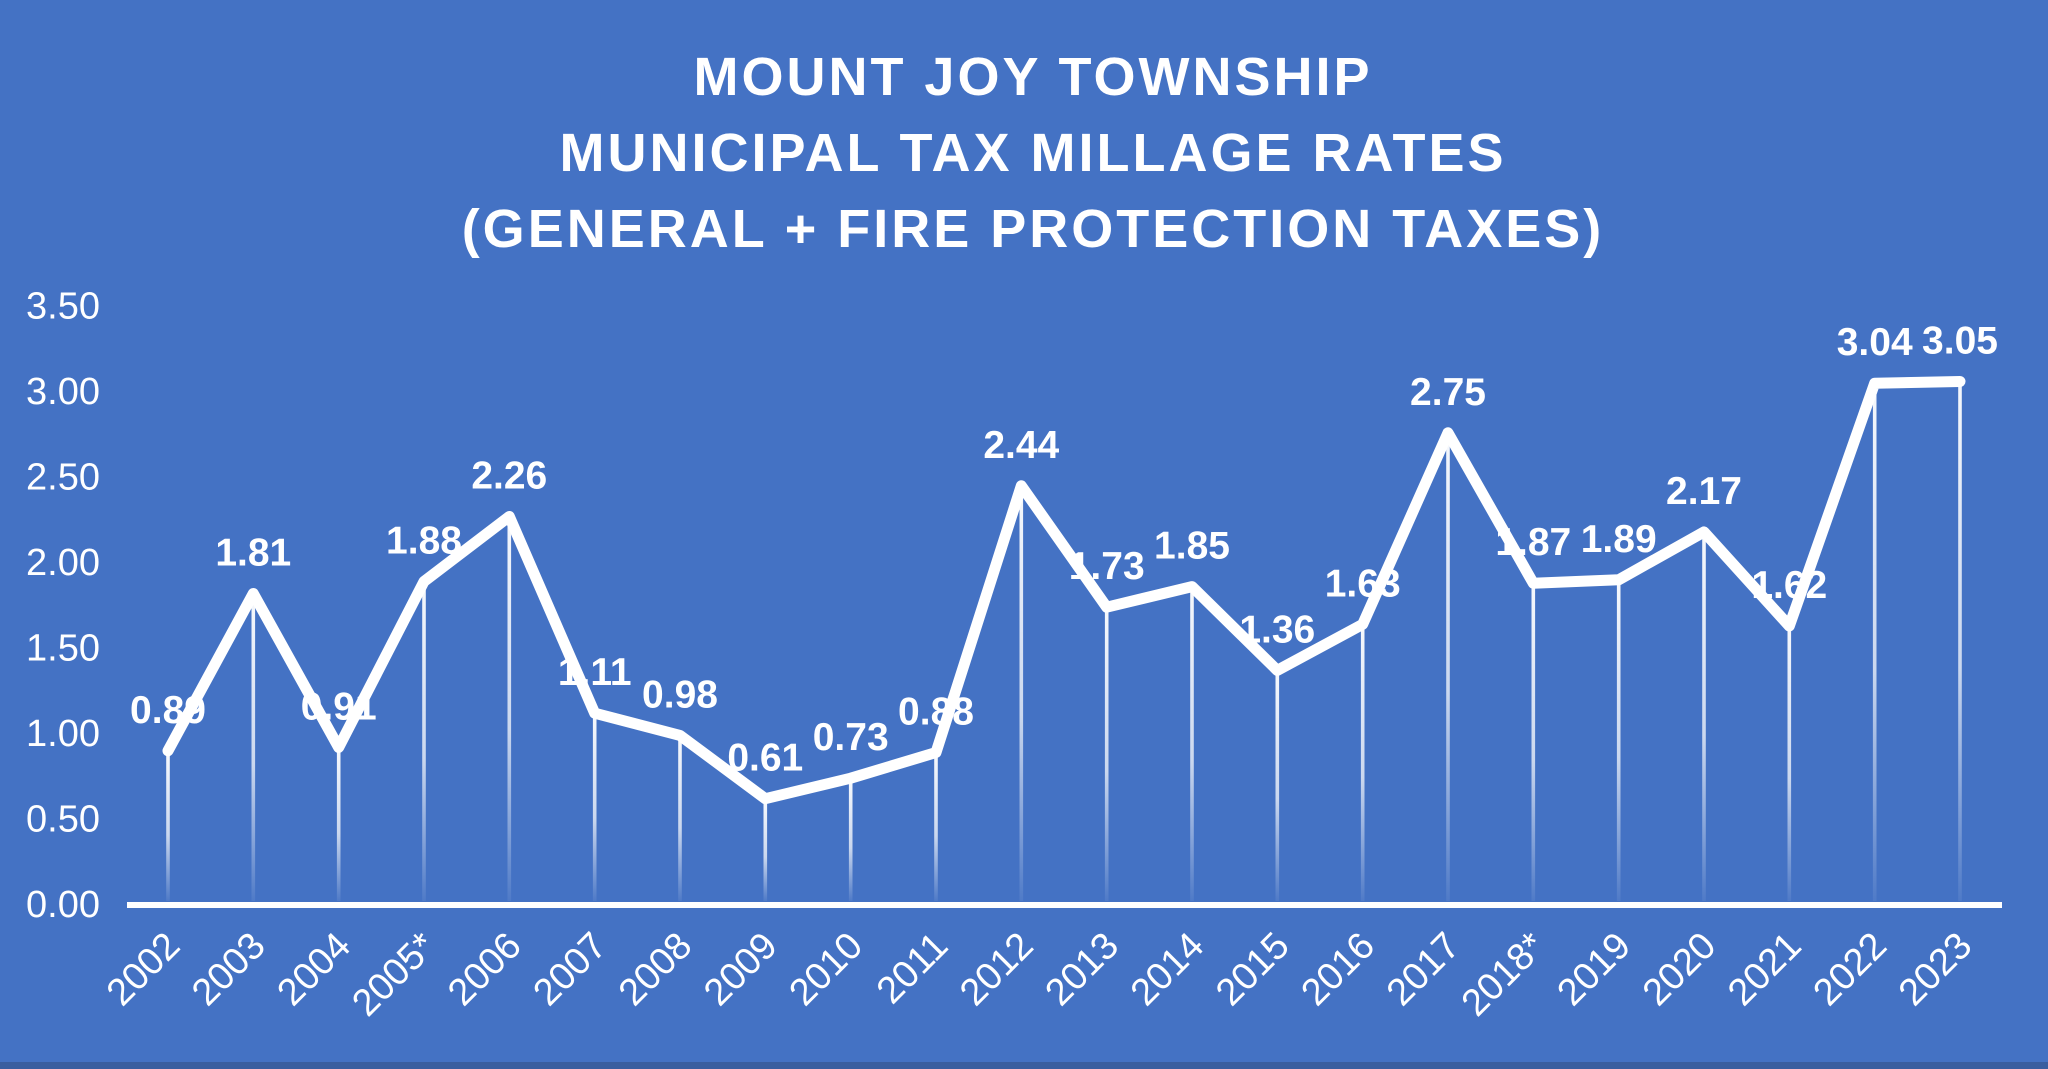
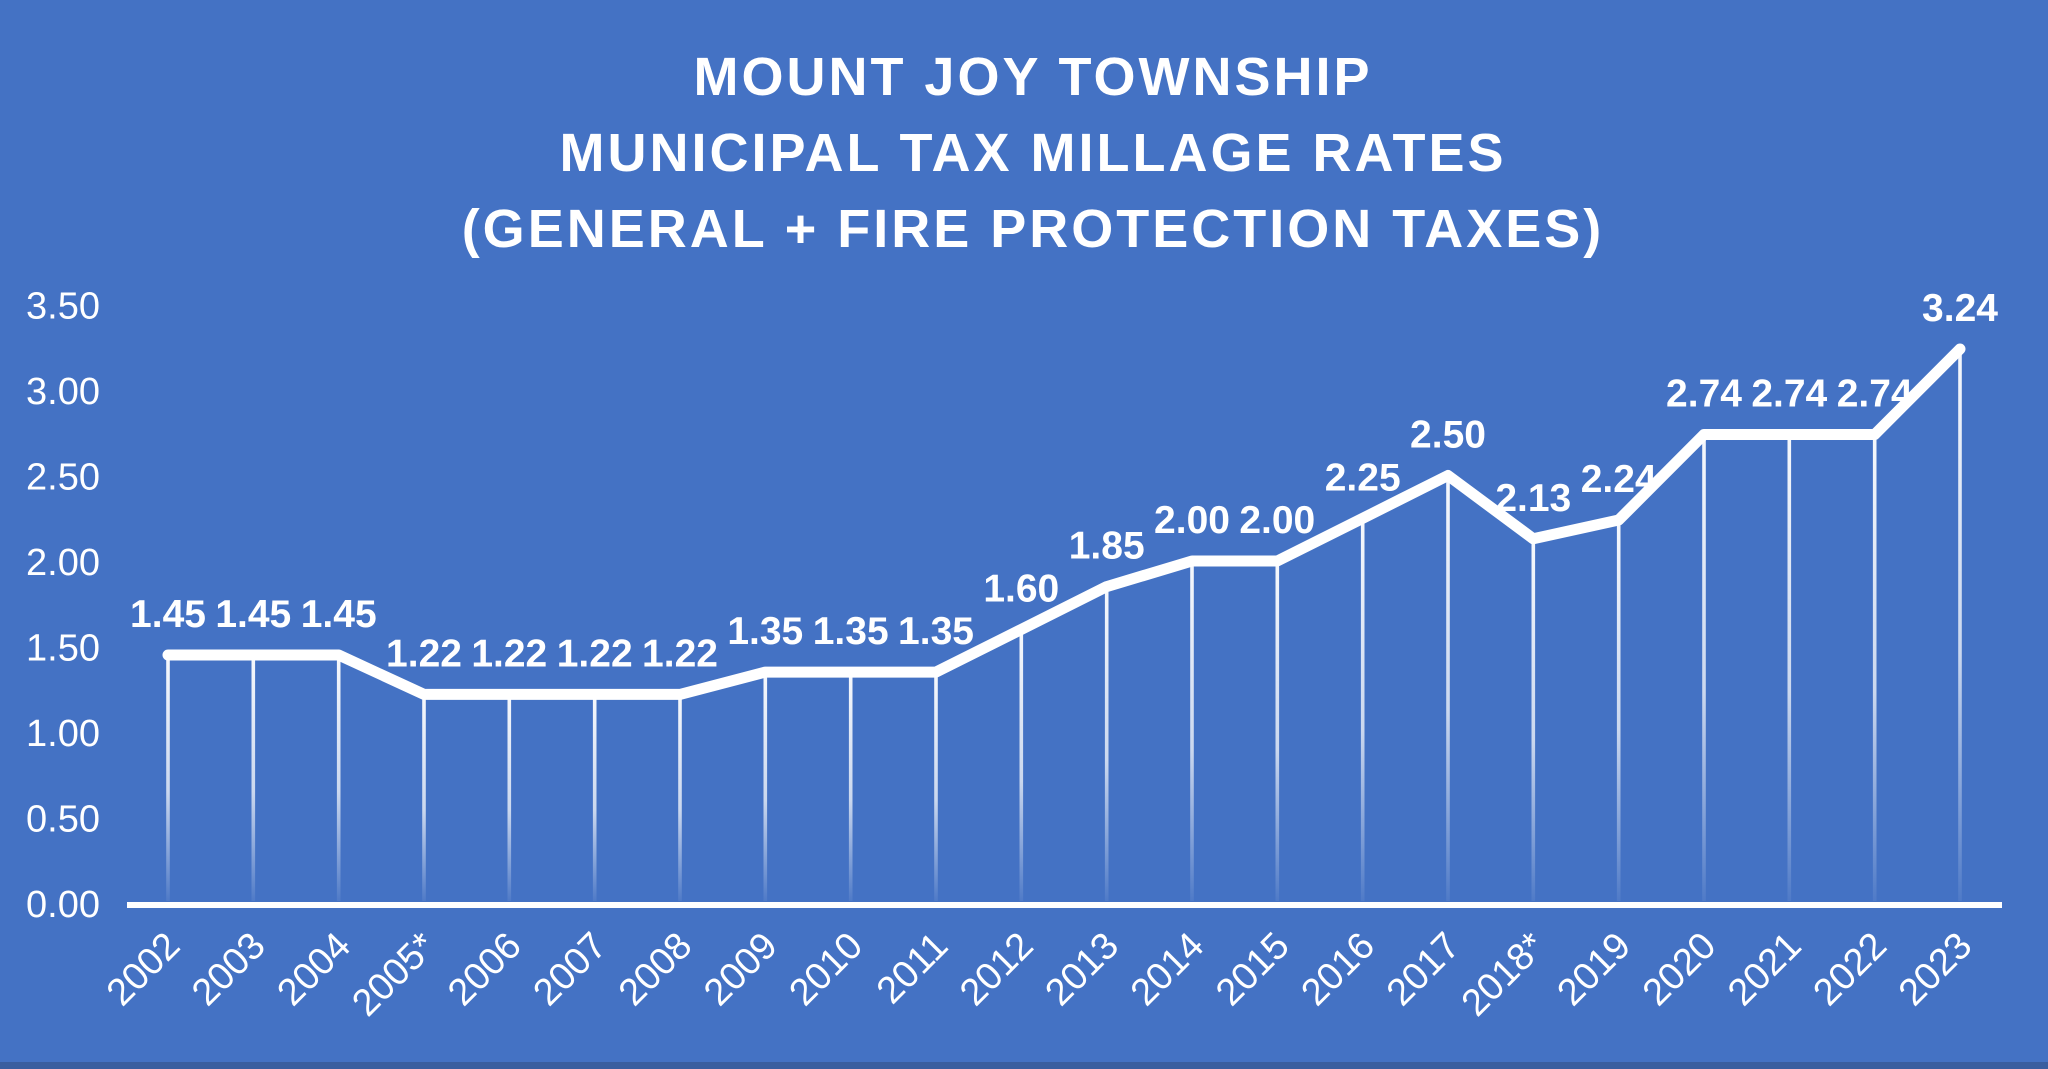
2002: 0.89 -> 1.45
2003: 1.81 -> 1.45
2004: 0.91 -> 1.45
2005*: 1.88 -> 1.22
2006: 2.26 -> 1.22
2007: 1.11 -> 1.22
2008: 0.98 -> 1.22
2009: 0.61 -> 1.35
2010: 0.73 -> 1.35
2011: 0.88 -> 1.35
2012: 2.44 -> 1.60
2013: 1.73 -> 1.85
2014: 1.85 -> 2.00
2015: 1.36 -> 2.00
2016: 1.63 -> 2.25
2017: 2.75 -> 2.50
2018*: 1.87 -> 2.13
2019: 1.89 -> 2.24
2020: 2.17 -> 2.74
2021: 1.62 -> 2.74
2022: 3.04 -> 2.74
2023: 3.05 -> 3.24
